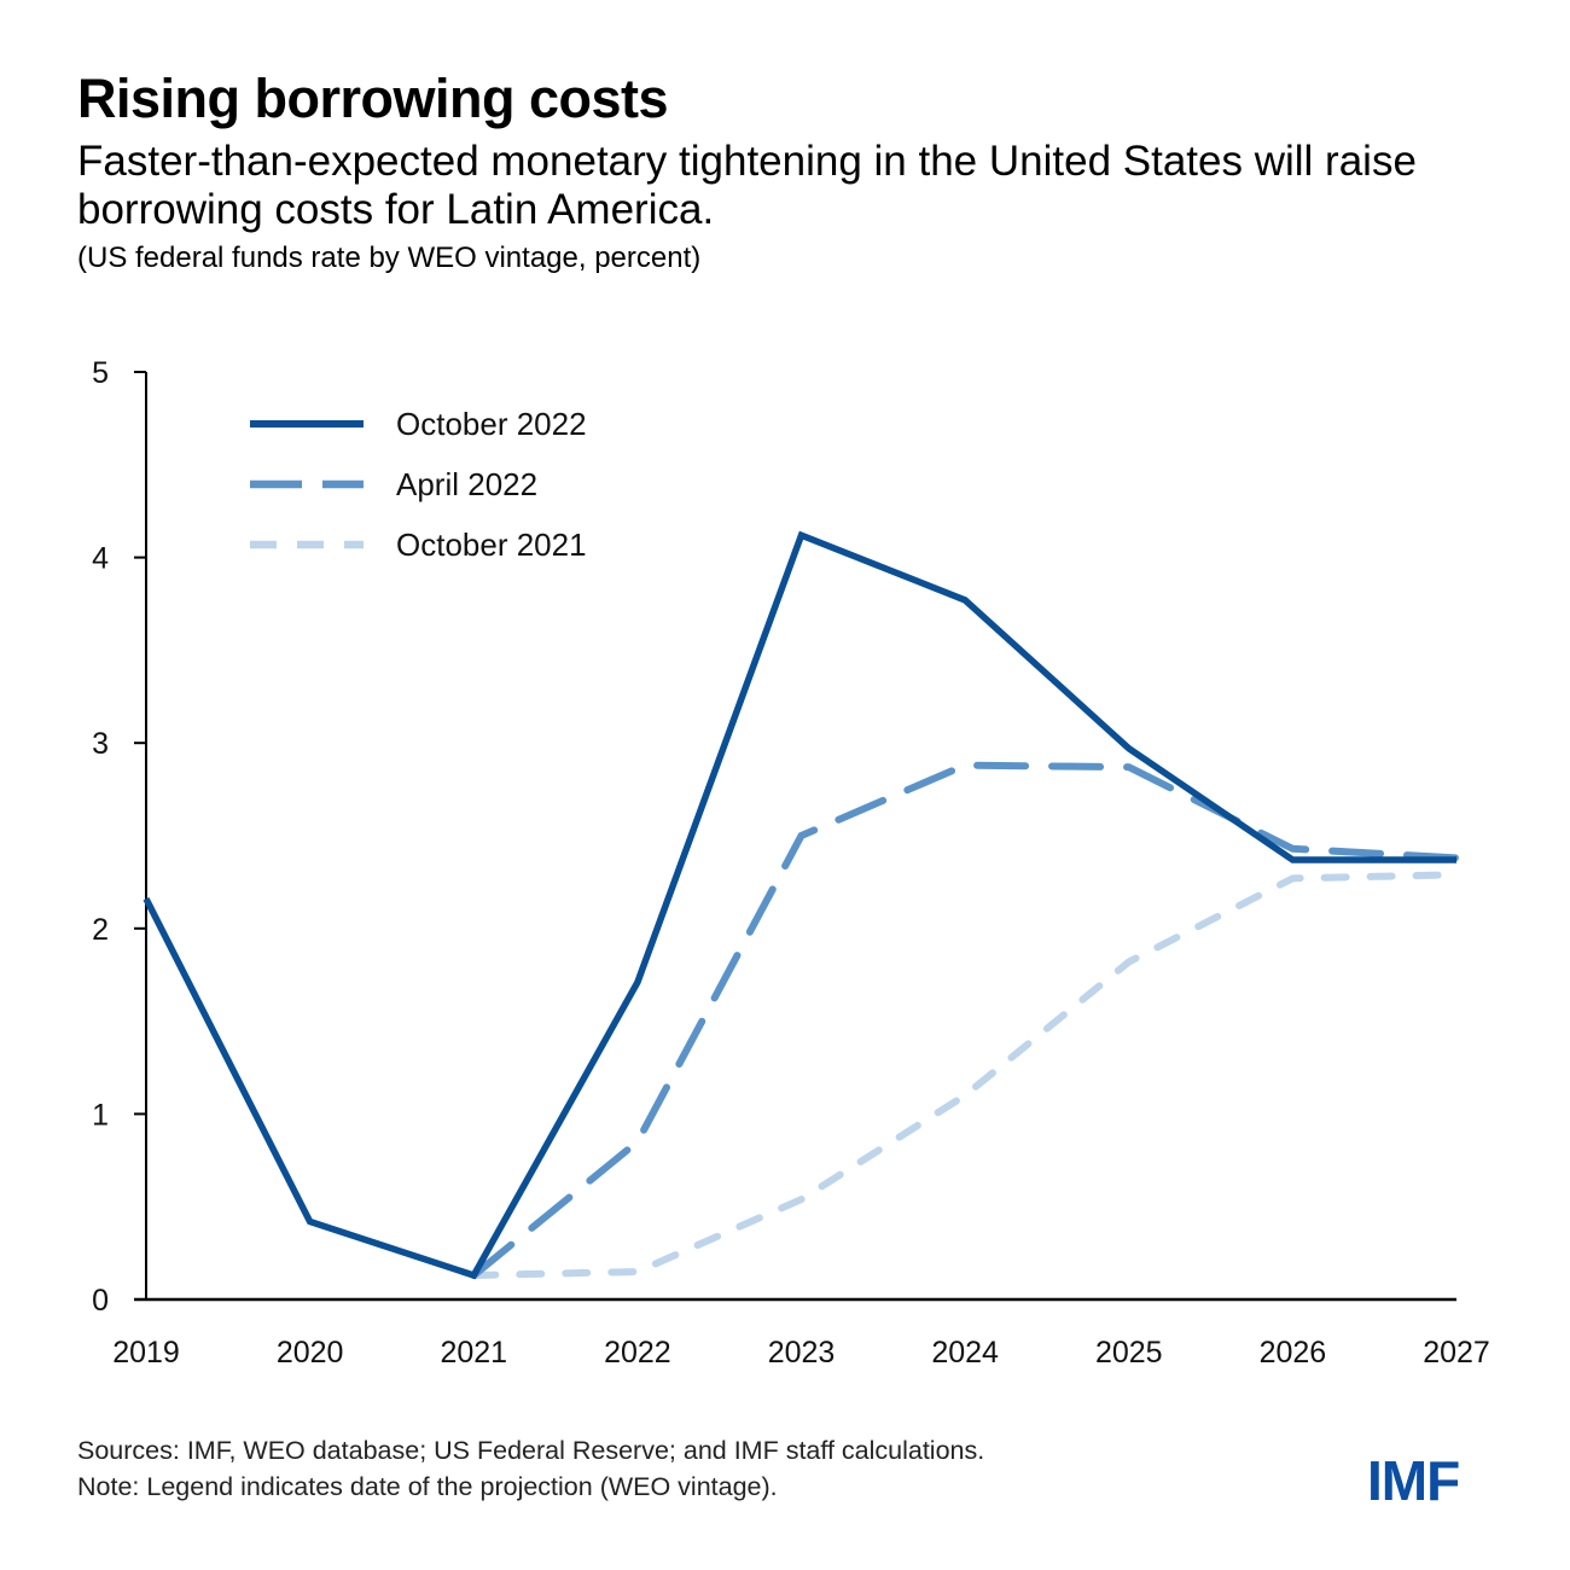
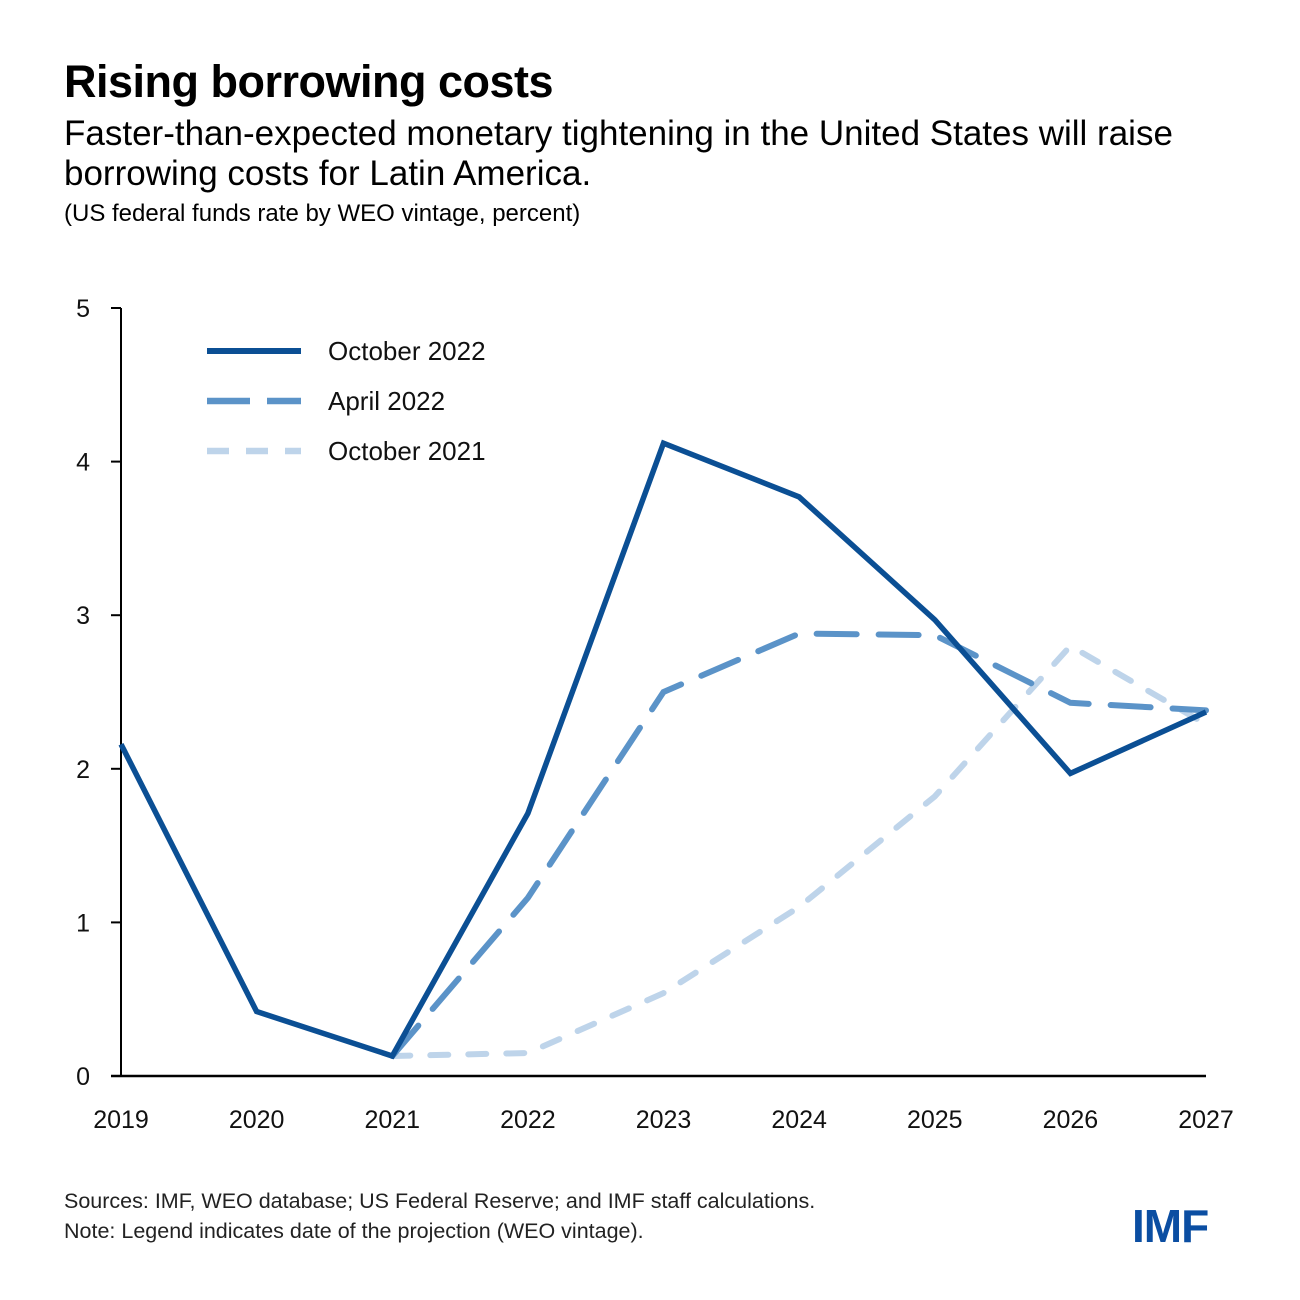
April 2022/2022: 0.85 -> 1.16
October 2022/2026: 2.37 -> 1.97
October 2021/2026: 2.27 -> 2.80
